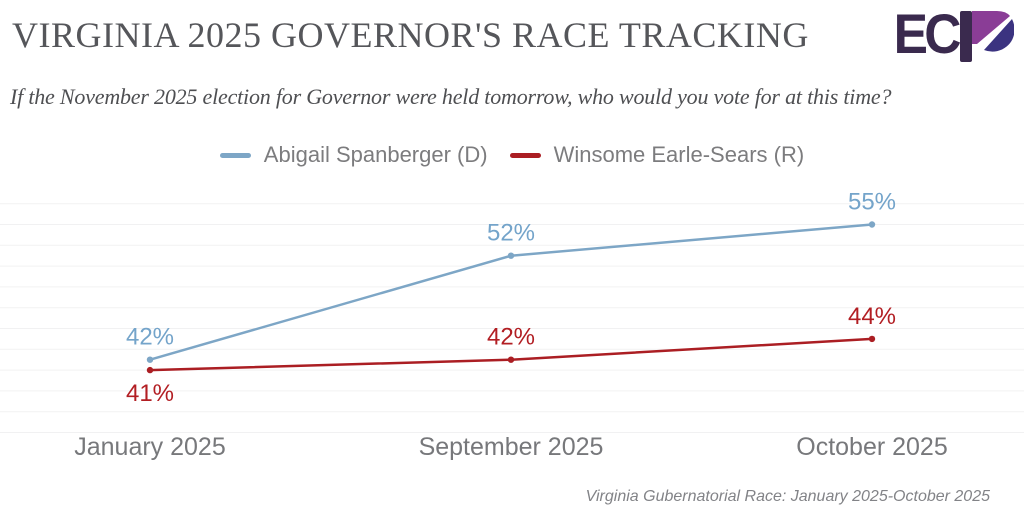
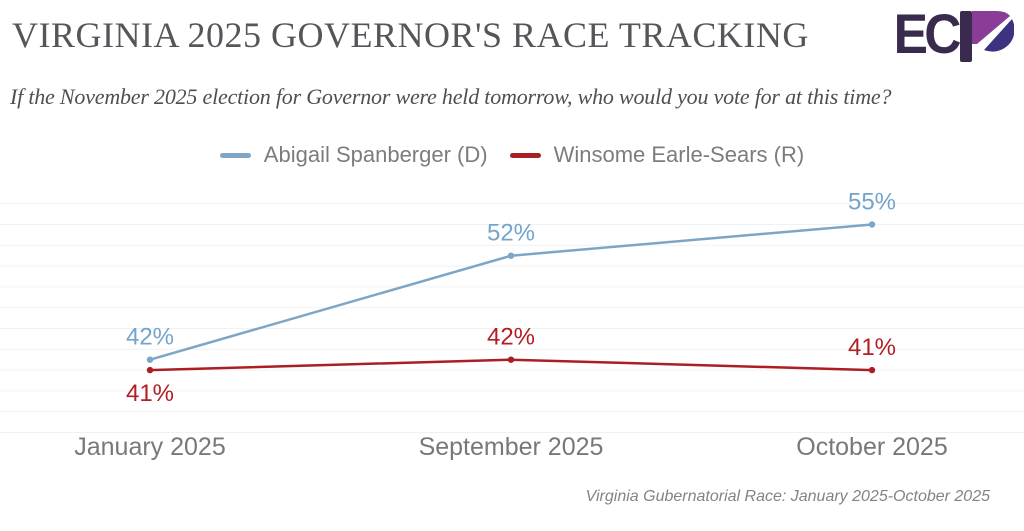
Winsome Earle-Sears (R)/October 2025: 44% -> 41%
